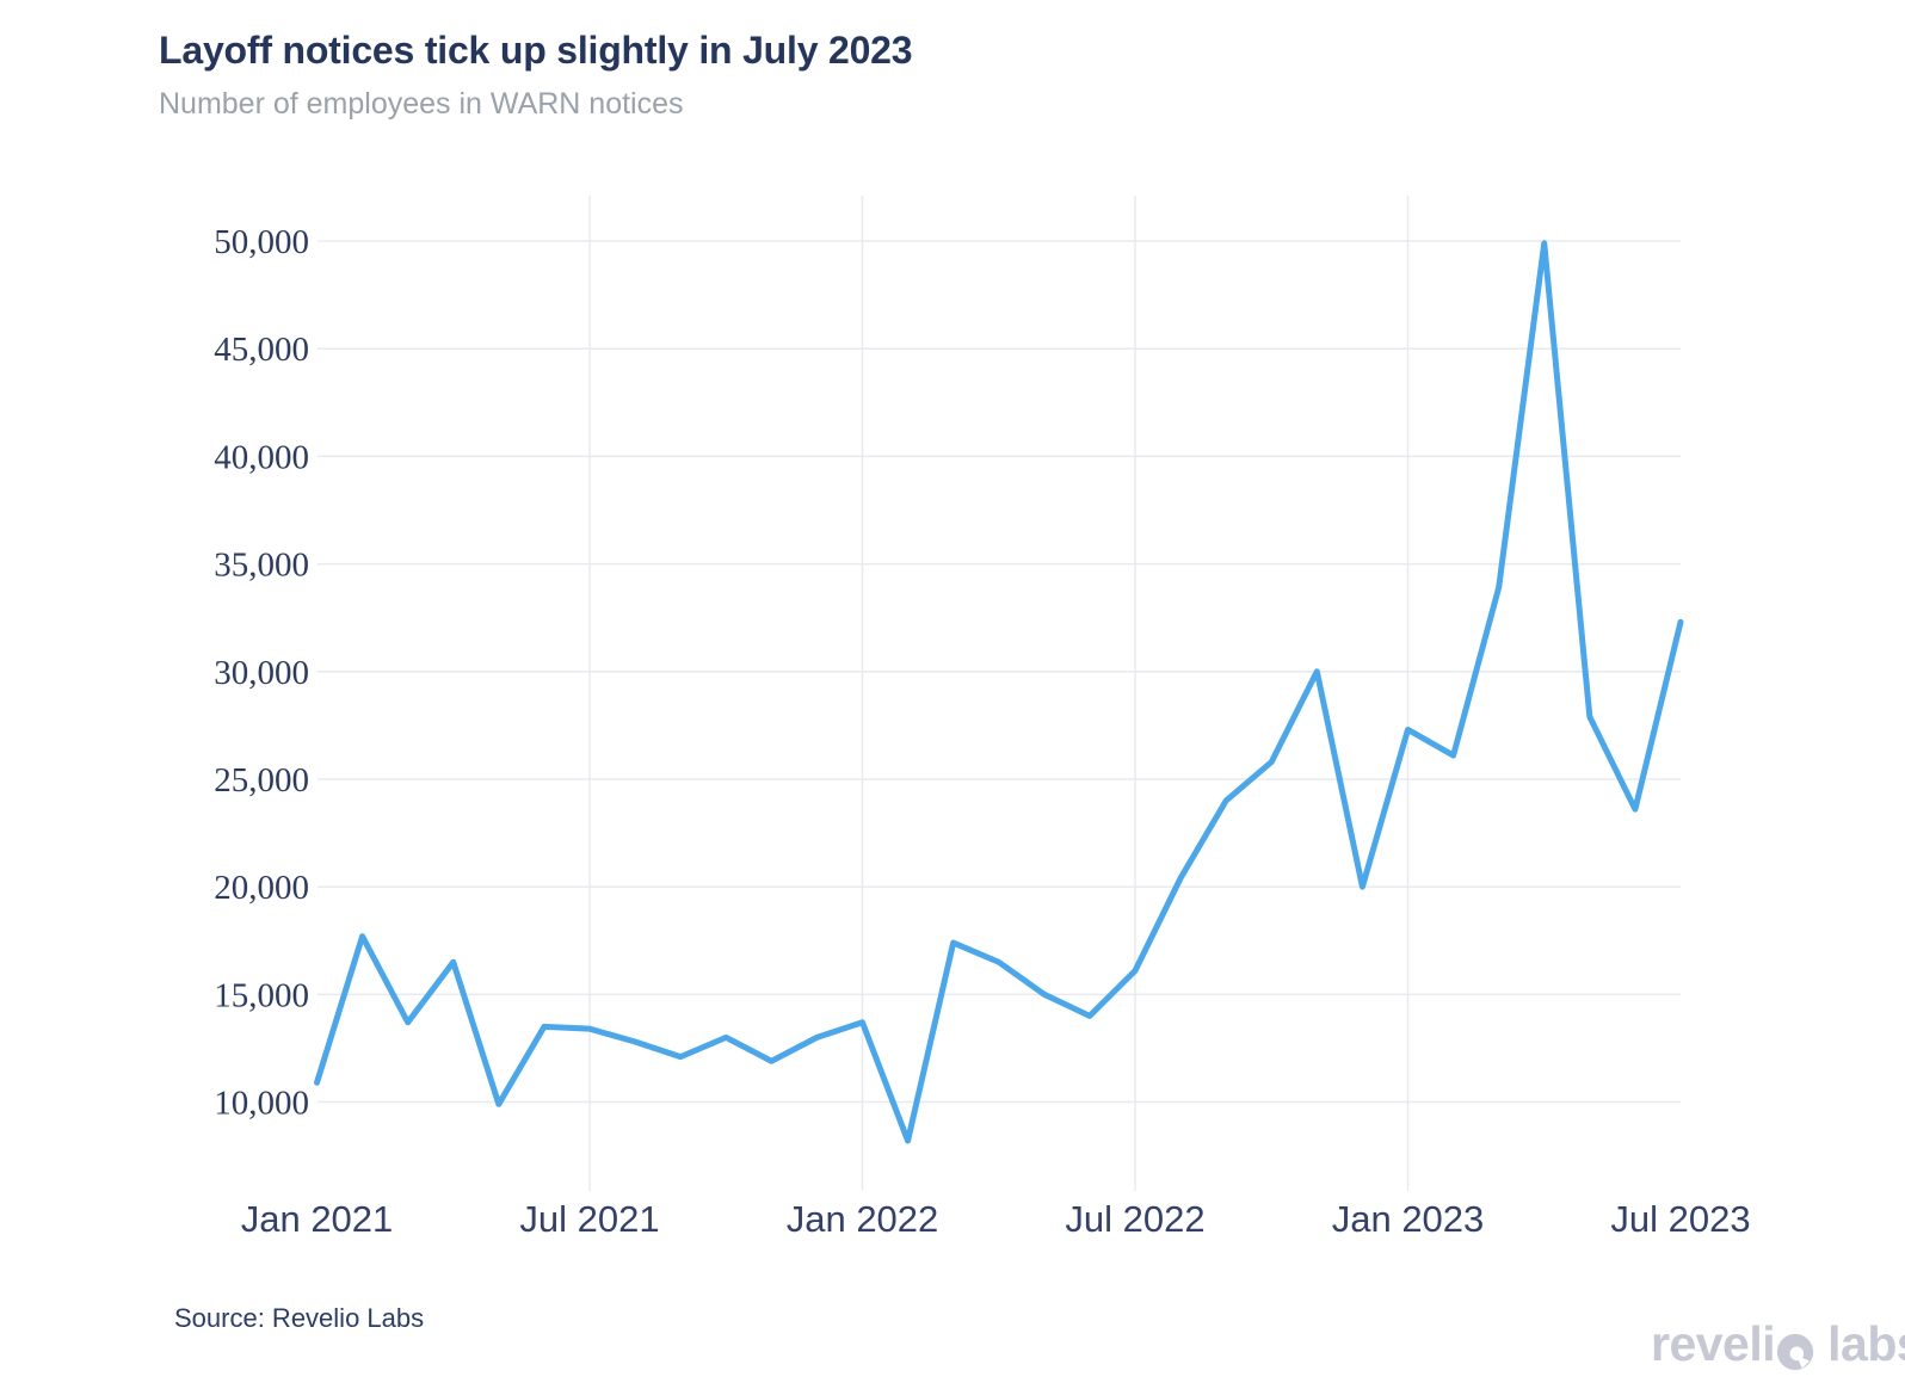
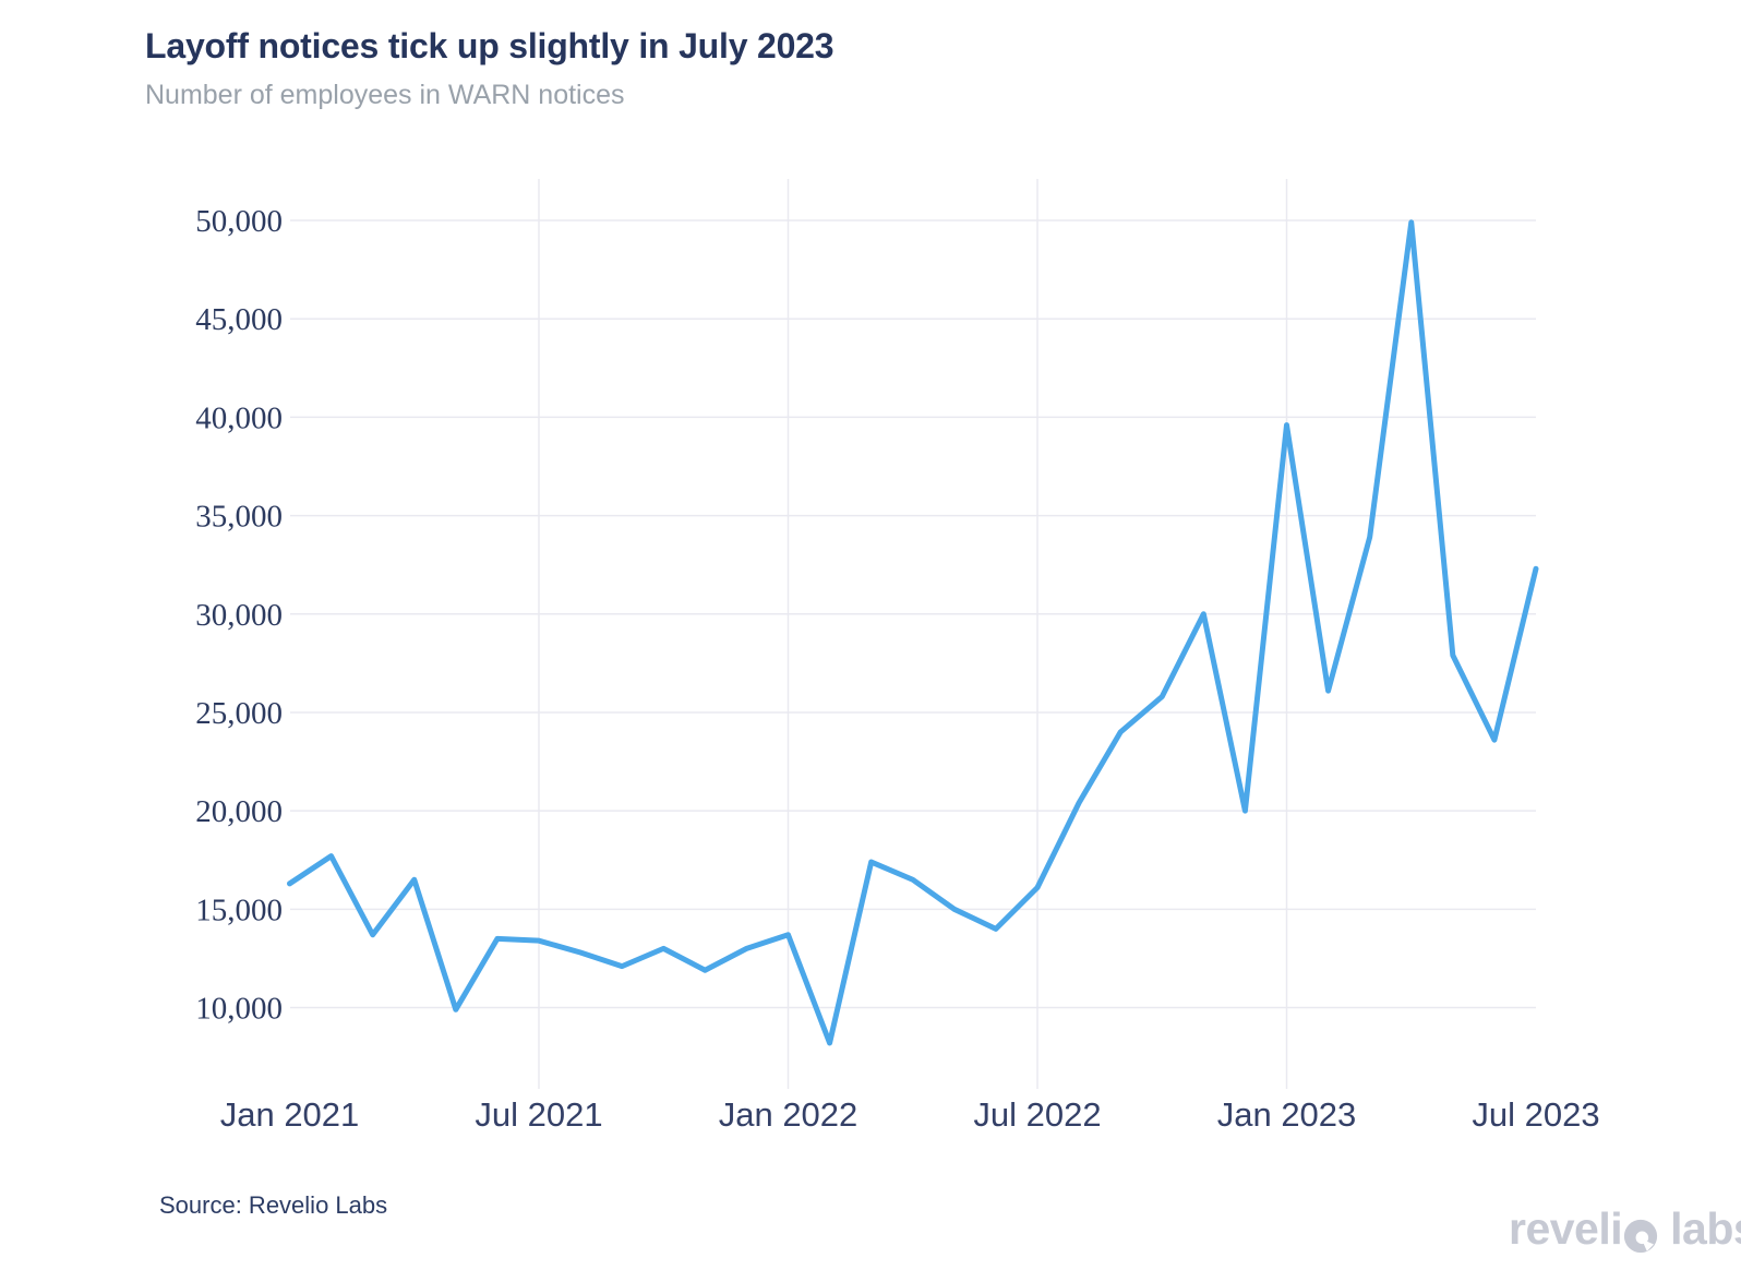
Jan 2021: 10900 -> 16300
Jan 2023: 27300 -> 39600
